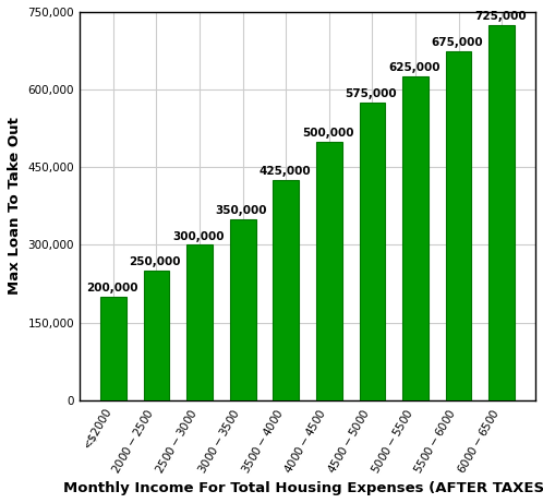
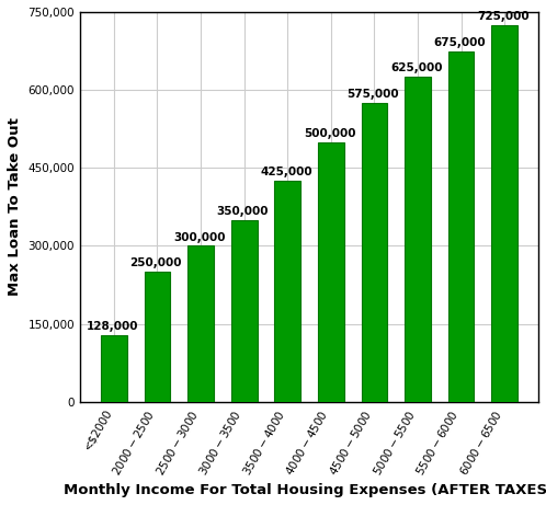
<$2000: 200,000 -> 128,000
